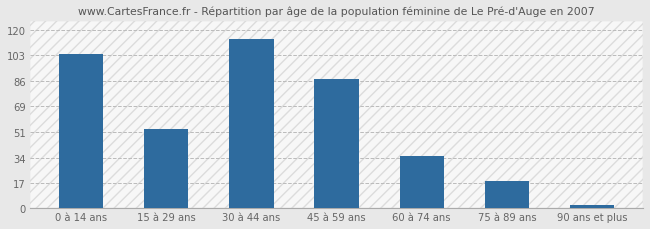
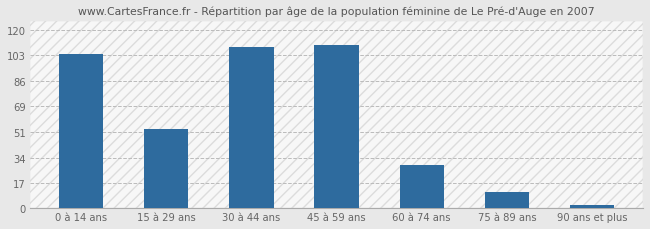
30 à 44 ans: 114 -> 109
45 à 59 ans: 87 -> 110
60 à 74 ans: 35 -> 29
75 à 89 ans: 18 -> 11
